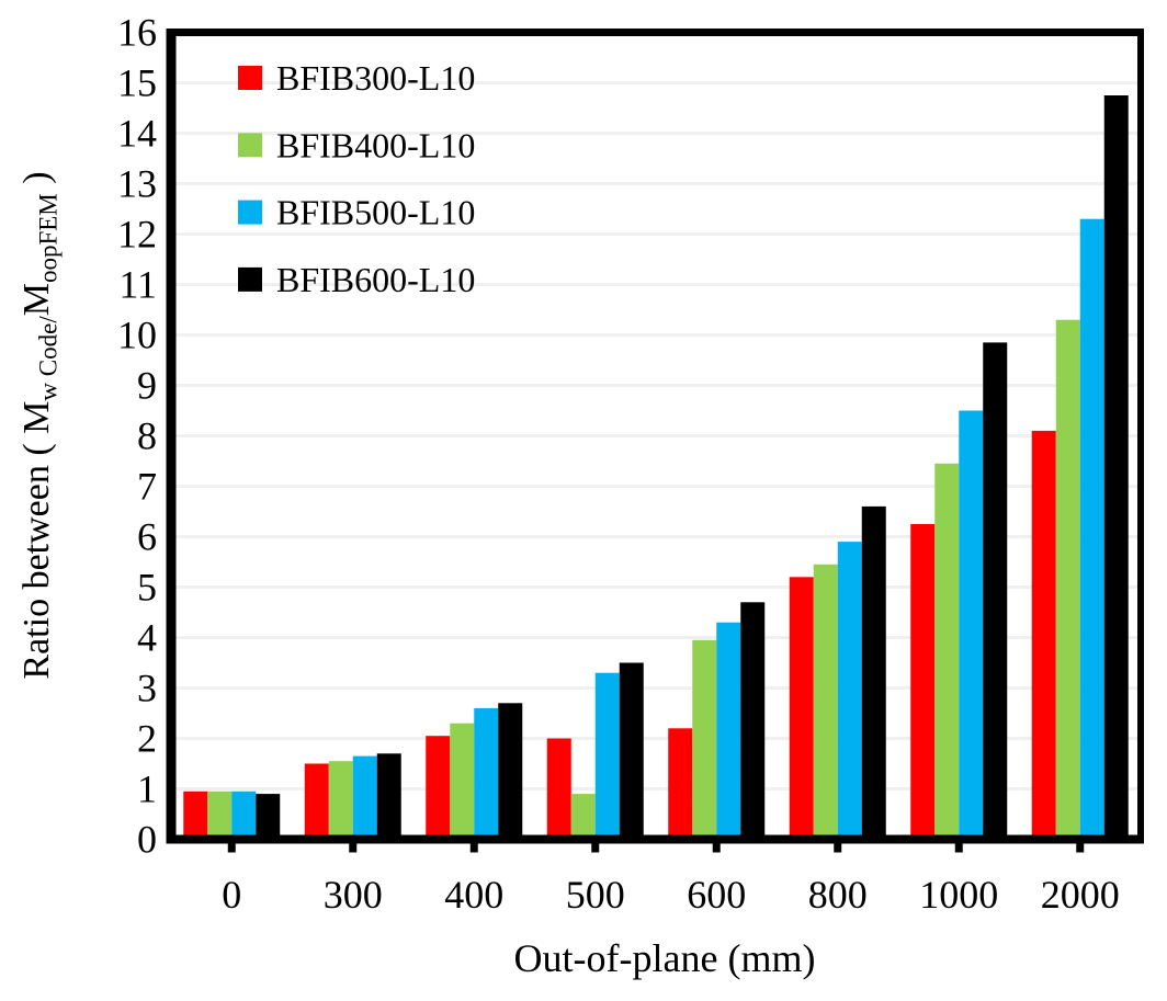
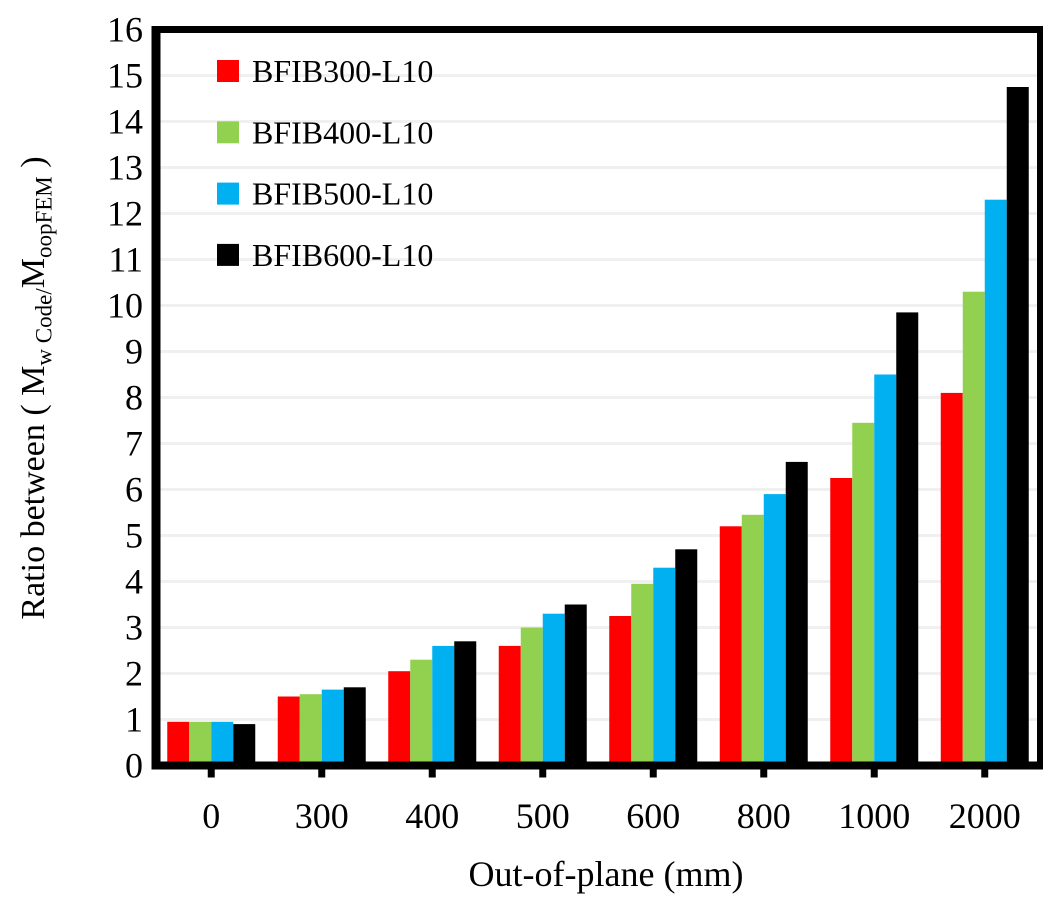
BFIB300-L10/500: 2.0 -> 2.6
BFIB400-L10/500: 0.9 -> 3.0
BFIB300-L10/600: 2.2 -> 3.2
